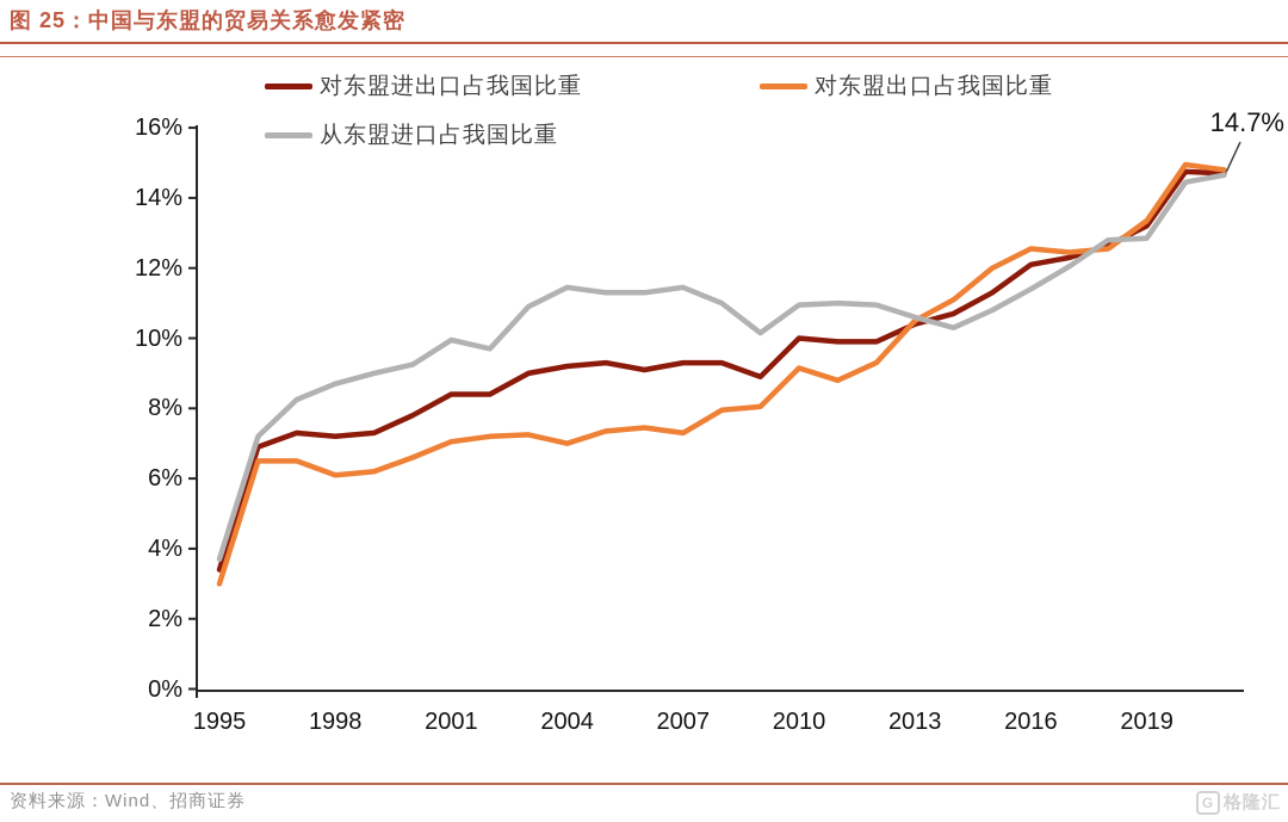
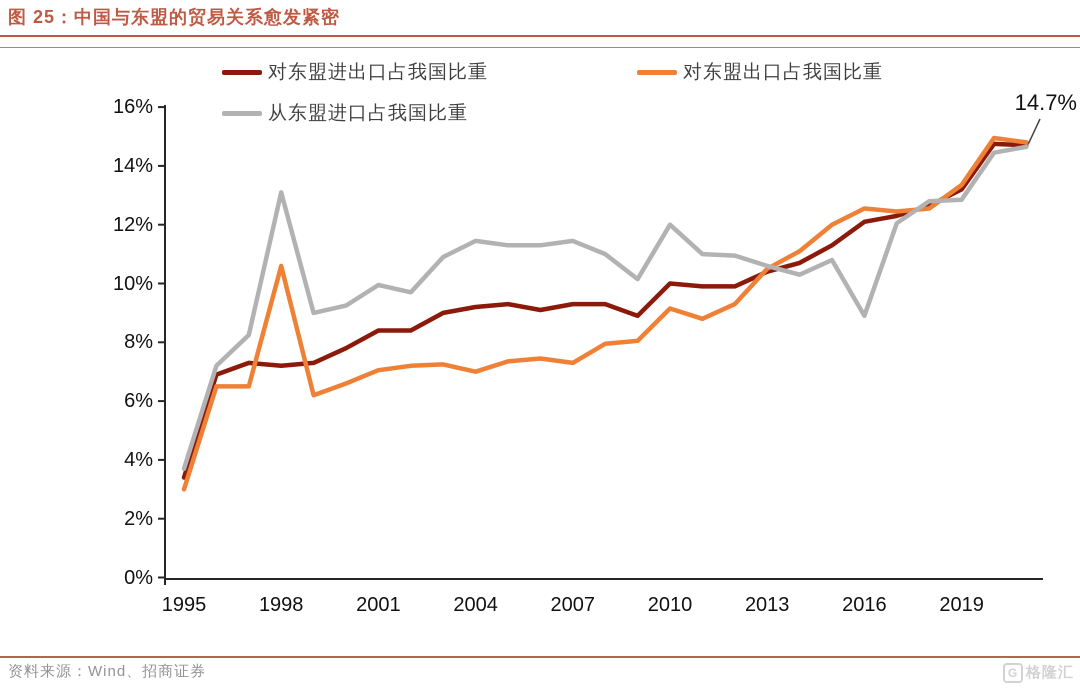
对东盟出口占我国比重/1998: 6.1% -> 10.6%
从东盟进口占我国比重/1998: 8.7% -> 13.1%
从东盟进口占我国比重/2010: 10.9% -> 12.0%
从东盟进口占我国比重/2016: 11.4% -> 8.9%
